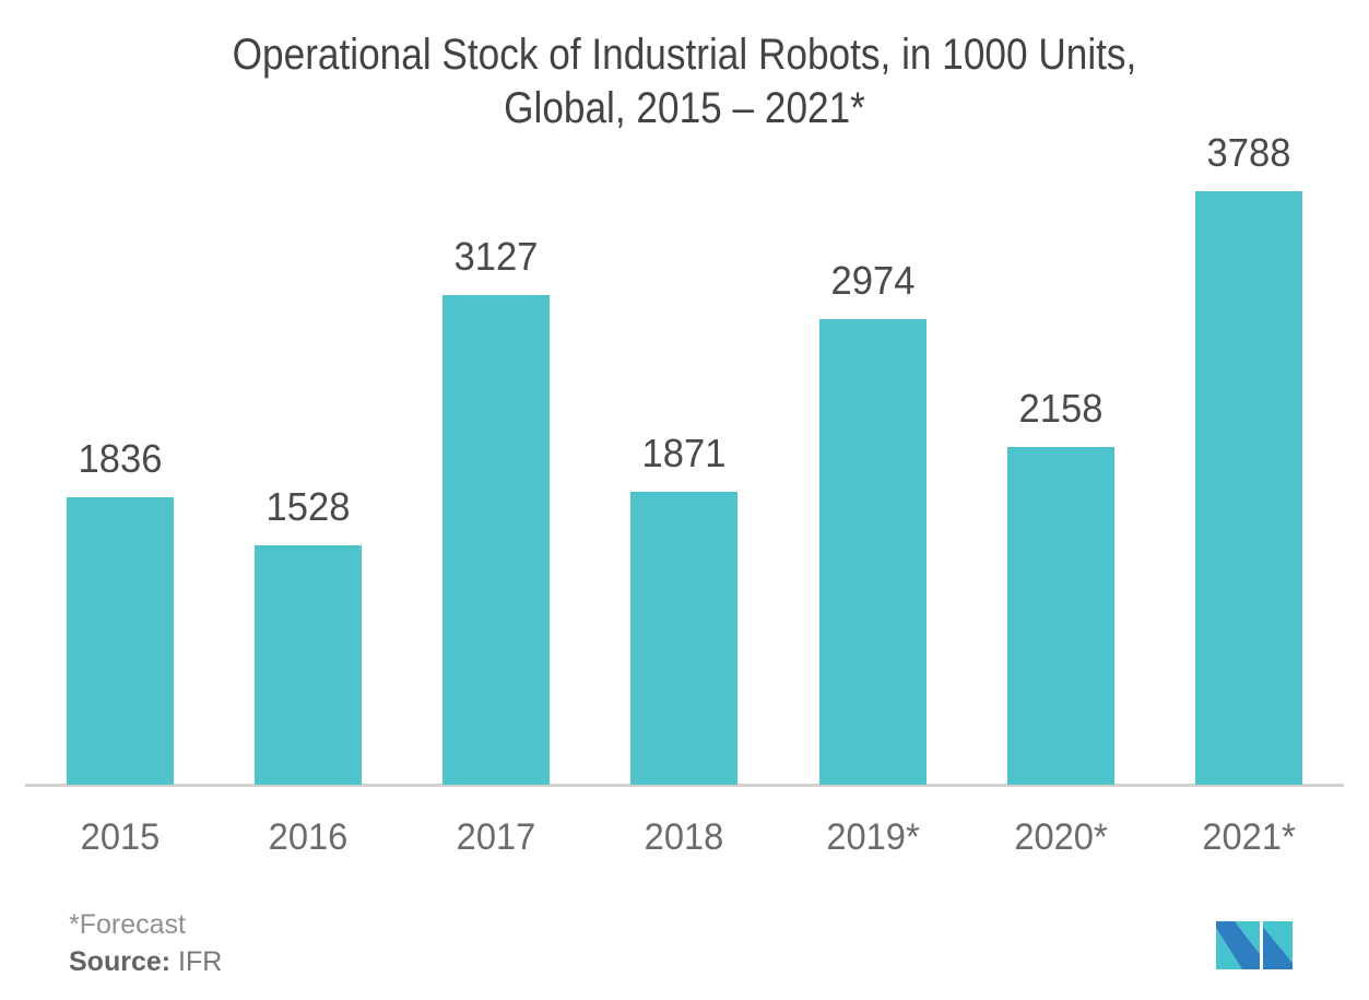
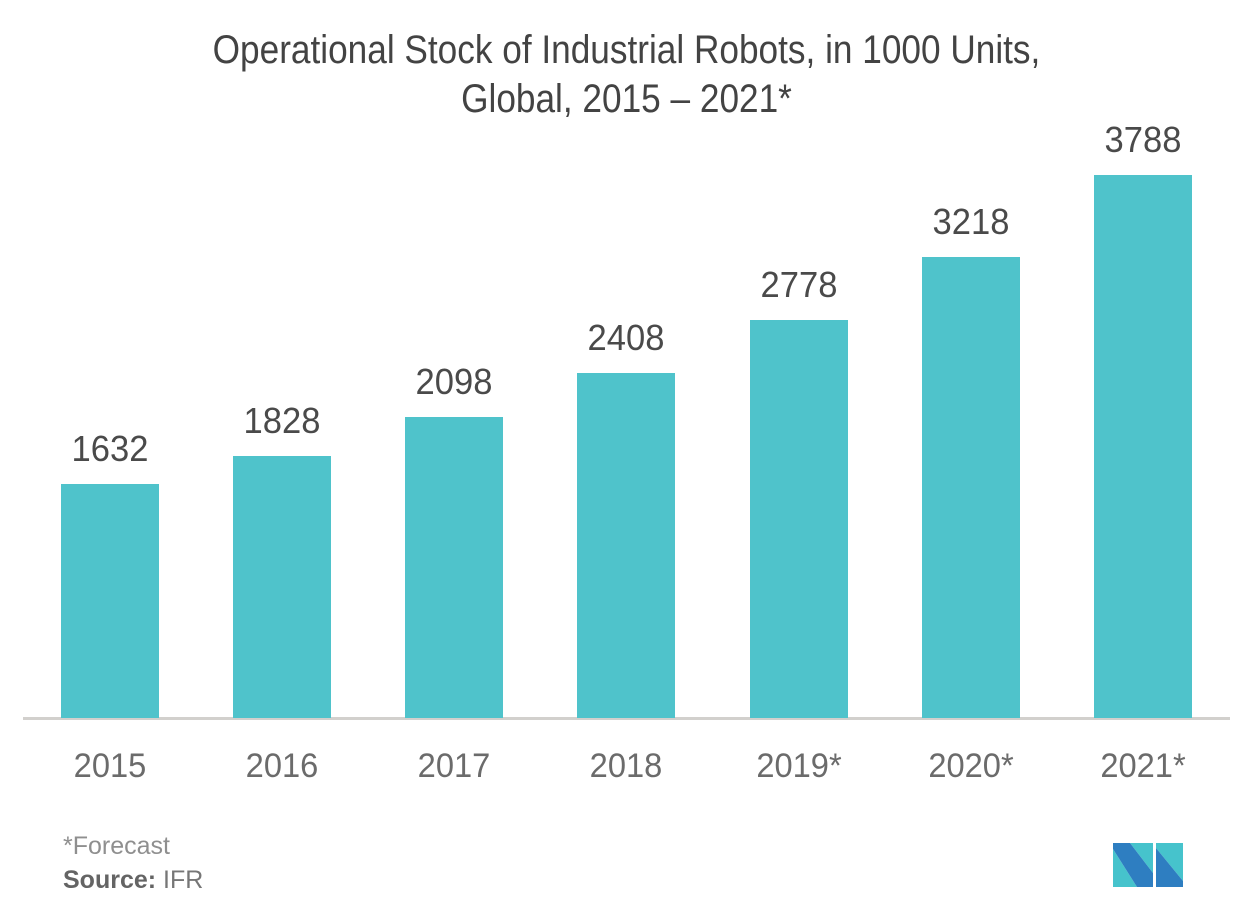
2015: 1836 -> 1632
2016: 1528 -> 1828
2017: 3127 -> 2098
2018: 1871 -> 2408
2019*: 2974 -> 2778
2020*: 2158 -> 3218
